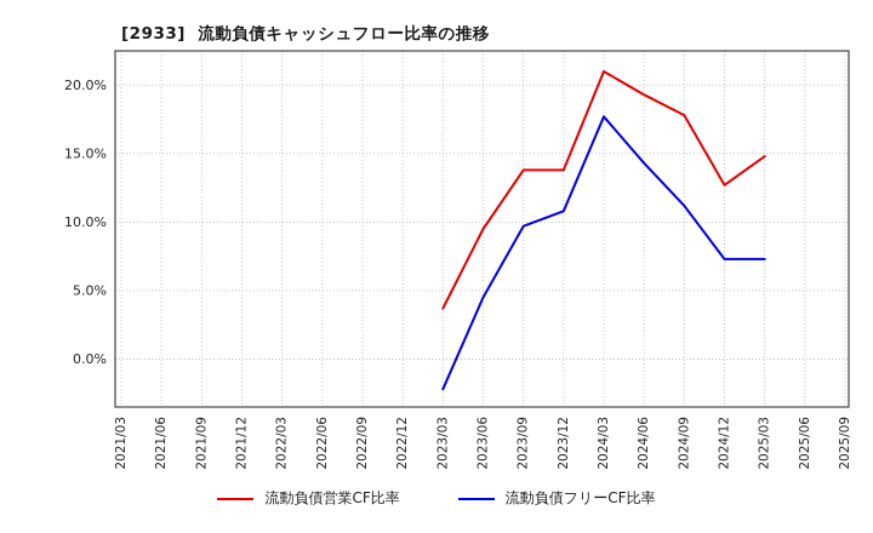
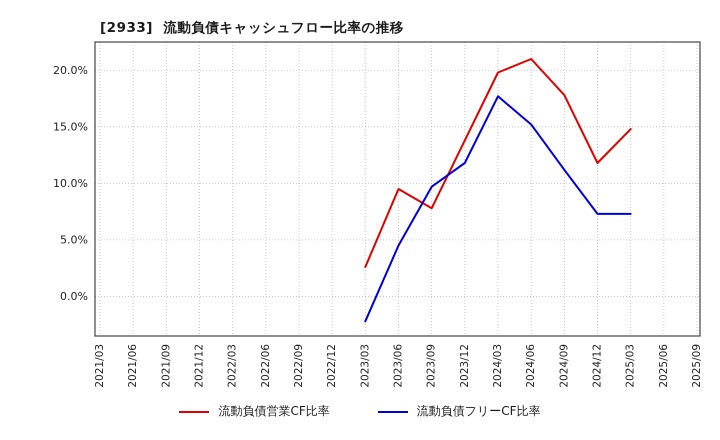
流動負債営業CF比率/2023/03: 3.7% -> 2.6%
流動負債営業CF比率/2023/09: 13.8% -> 7.8%
流動負債フリーCF比率/2023/12: 10.8% -> 11.8%
流動負債営業CF比率/2024/03: 21.0% -> 19.8%
流動負債営業CF比率/2024/06: 19.3% -> 21.0%
流動負債フリーCF比率/2024/06: 14.3% -> 15.2%
流動負債営業CF比率/2024/12: 12.7% -> 11.8%
